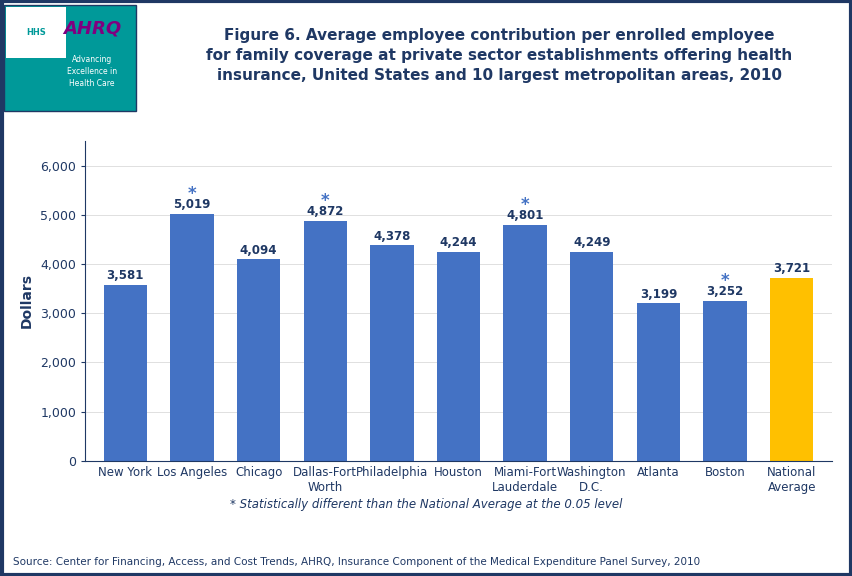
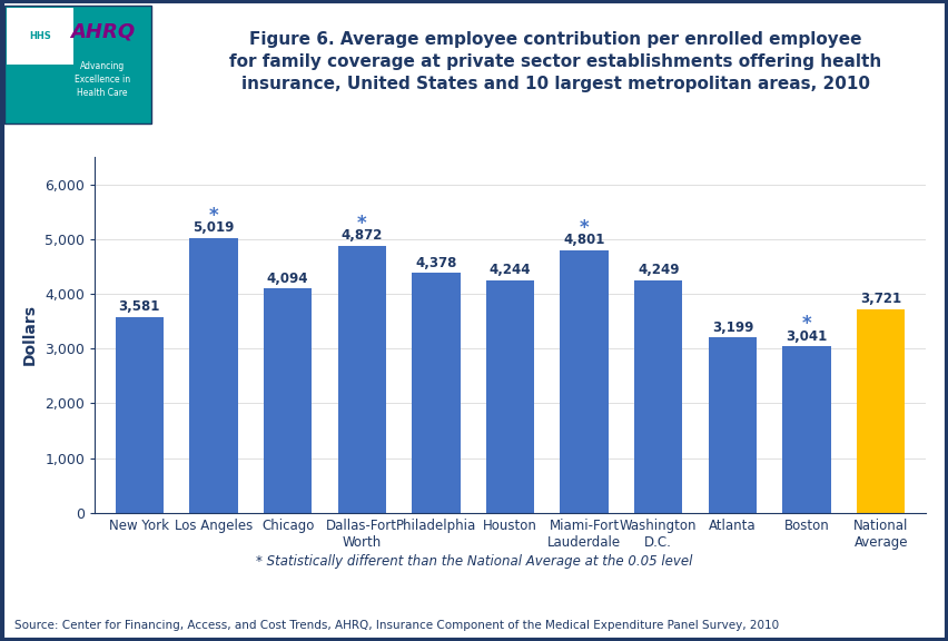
Boston: 3,252 -> 3,041
